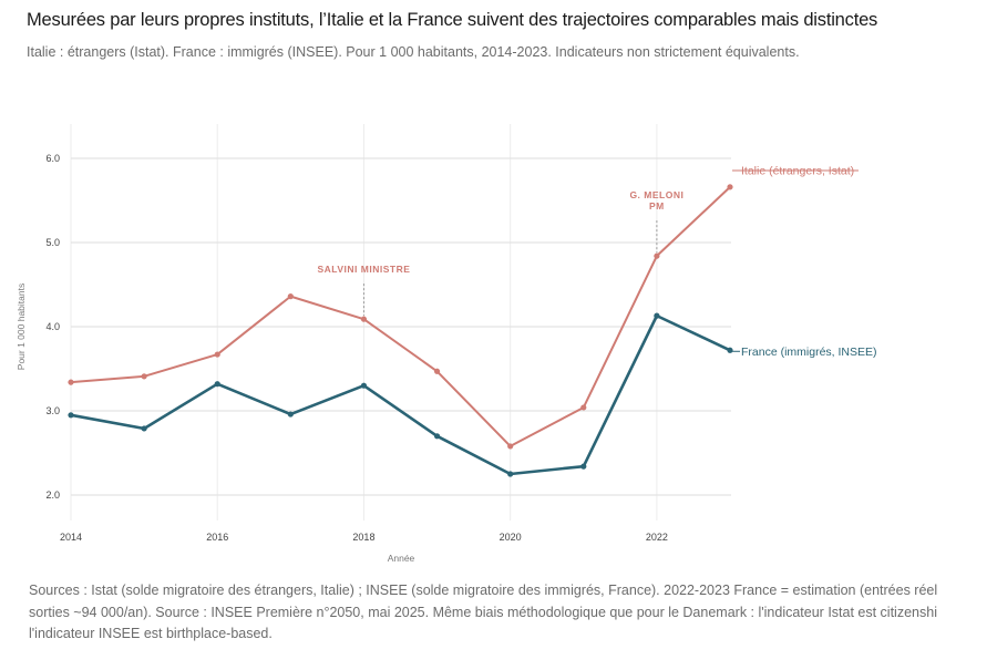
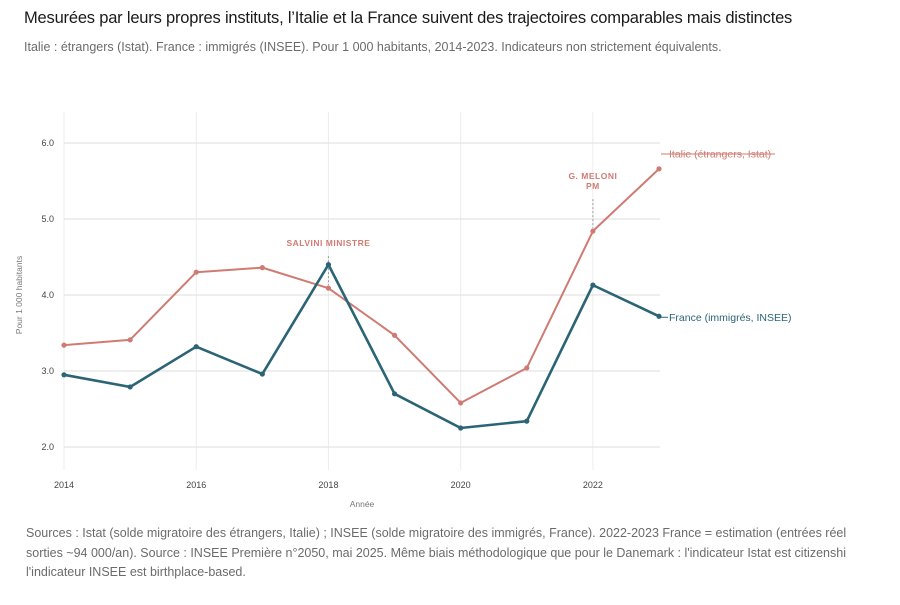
Italie (étrangers, Istat)/2016: 3.7 -> 4.3
France (immigrés, INSEE)/2018: 3.3 -> 4.4
